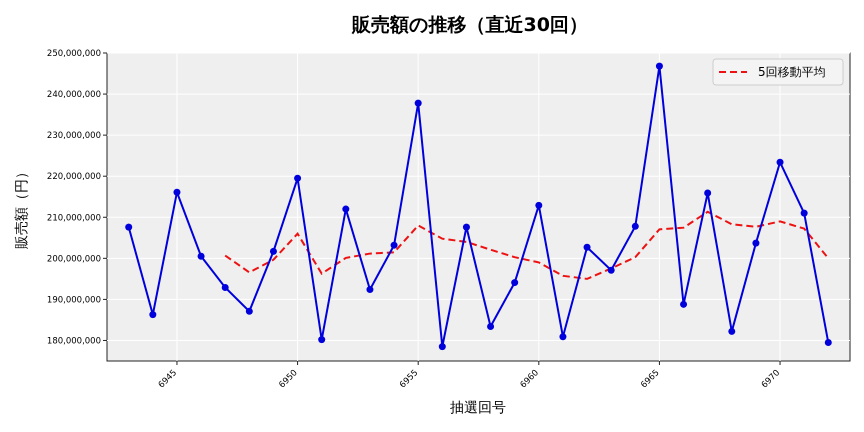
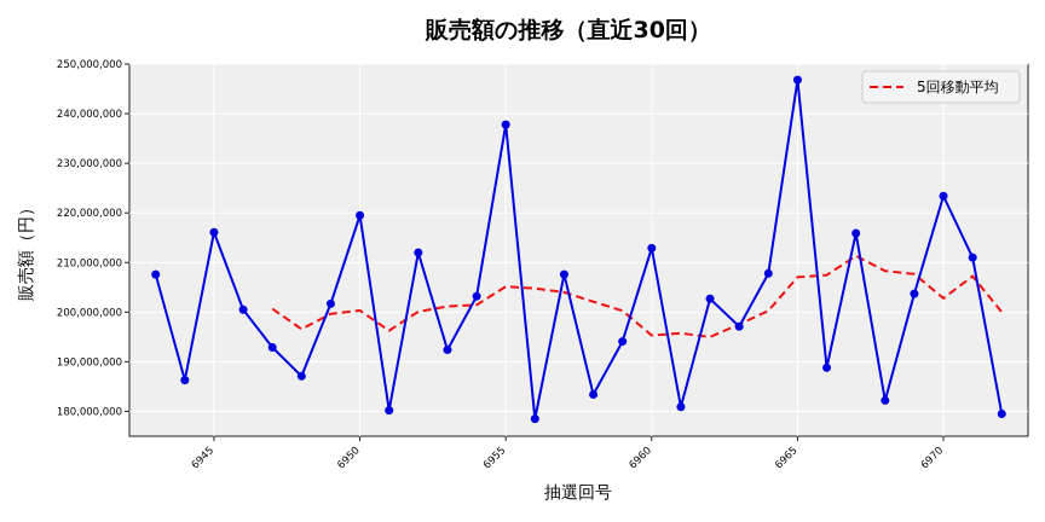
5回移動平均/6950: 206000000 -> 200000000
5回移動平均/6955: 208000000 -> 205000000
5回移動平均/6960: 199000000 -> 195000000
5回移動平均/6970: 209000000 -> 203000000
